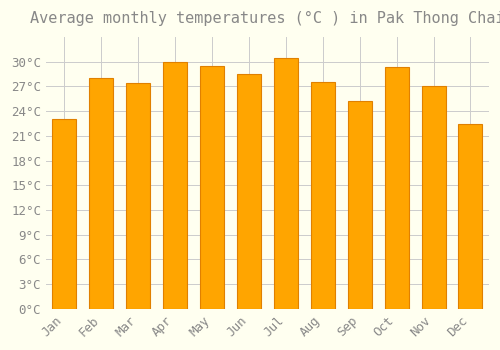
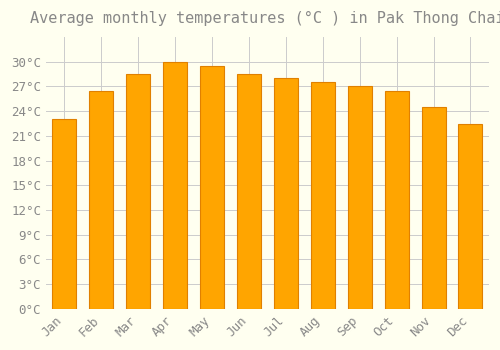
Feb: 28.0°C -> 26.5°C
Mar: 27.4°C -> 28.5°C
Jul: 30.4°C -> 28.0°C
Sep: 25.2°C -> 27.0°C
Oct: 29.4°C -> 26.5°C
Nov: 27.0°C -> 24.5°C
